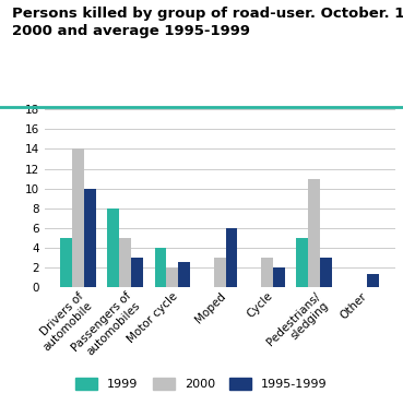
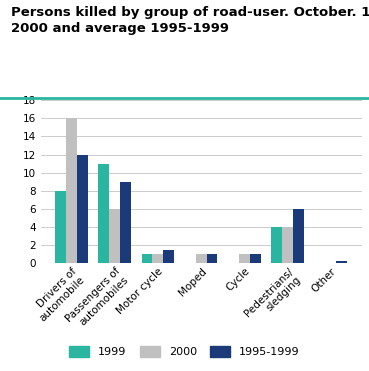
1999/Drivers of automobile: 5 -> 8
2000/Drivers of automobile: 14 -> 16
1995-1999/Drivers of automobile: 10.0 -> 12.0
1999/Passengers of automobiles: 8 -> 11
2000/Passengers of automobiles: 5 -> 6
1995-1999/Passengers of automobiles: 3.0 -> 9.0
1999/Motor cycle: 4 -> 1
2000/Motor cycle: 2 -> 1
1995-1999/Motor cycle: 2.6 -> 1.5
2000/Moped: 3 -> 1
1995-1999/Moped: 6.0 -> 1.0
2000/Cycle: 3 -> 1
1995-1999/Cycle: 2.0 -> 1.0
1999/Pedestrians/ sledging: 5 -> 4
2000/Pedestrians/ sledging: 11 -> 4
1995-1999/Pedestrians/ sledging: 3.0 -> 6.0
1995-1999/Other: 1.4 -> 0.3
